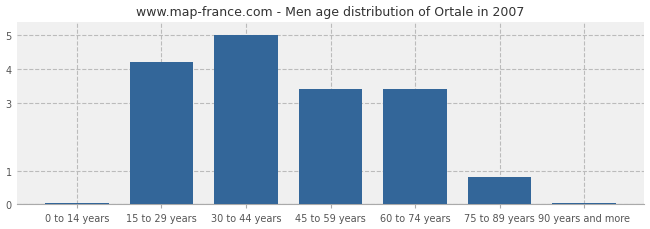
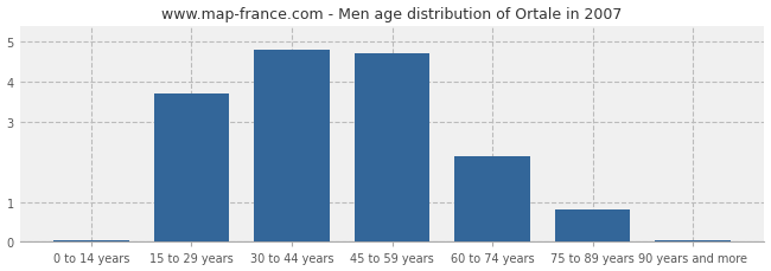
15 to 29 years: 4.20 -> 3.70
30 to 44 years: 5.00 -> 4.80
45 to 59 years: 3.40 -> 4.70
60 to 74 years: 3.40 -> 2.15
